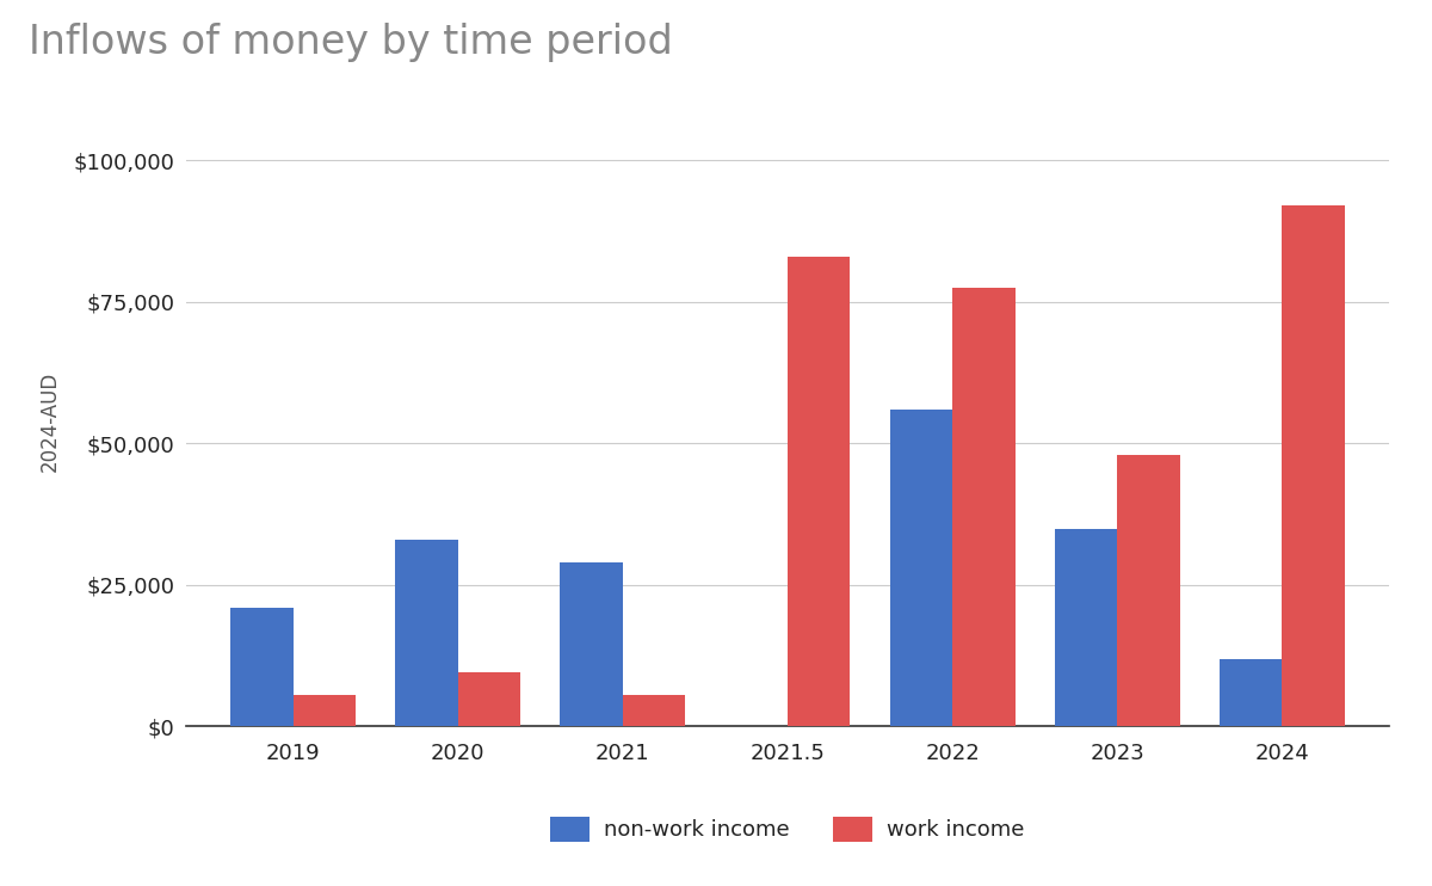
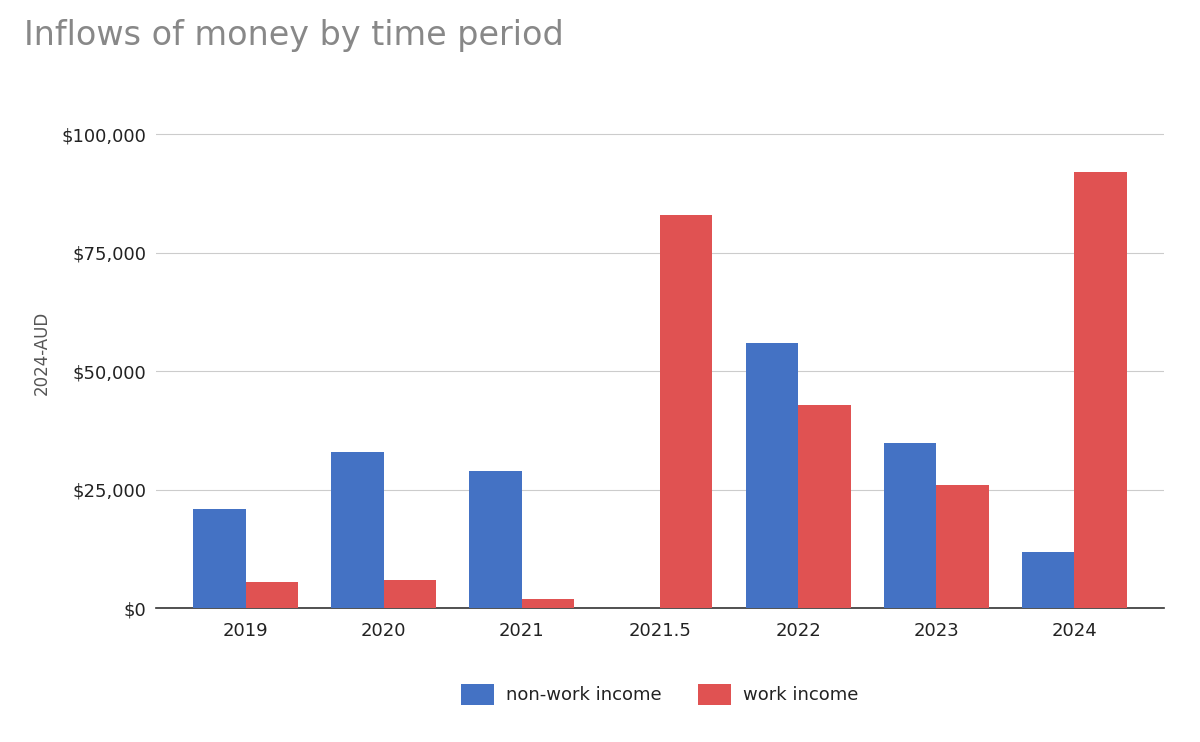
work income/2020: $9,500 -> $6,000
work income/2021: $5,500 -> $2,000
work income/2022: $77,500 -> $43,000
work income/2023: $48,000 -> $26,000
